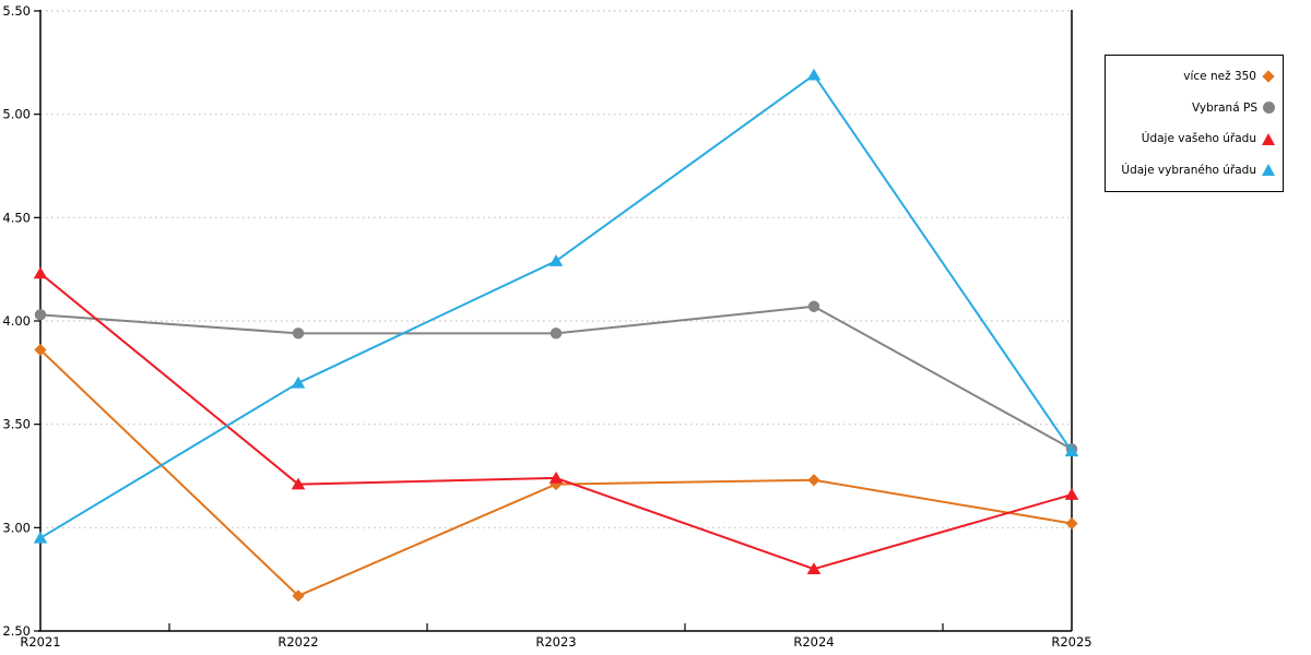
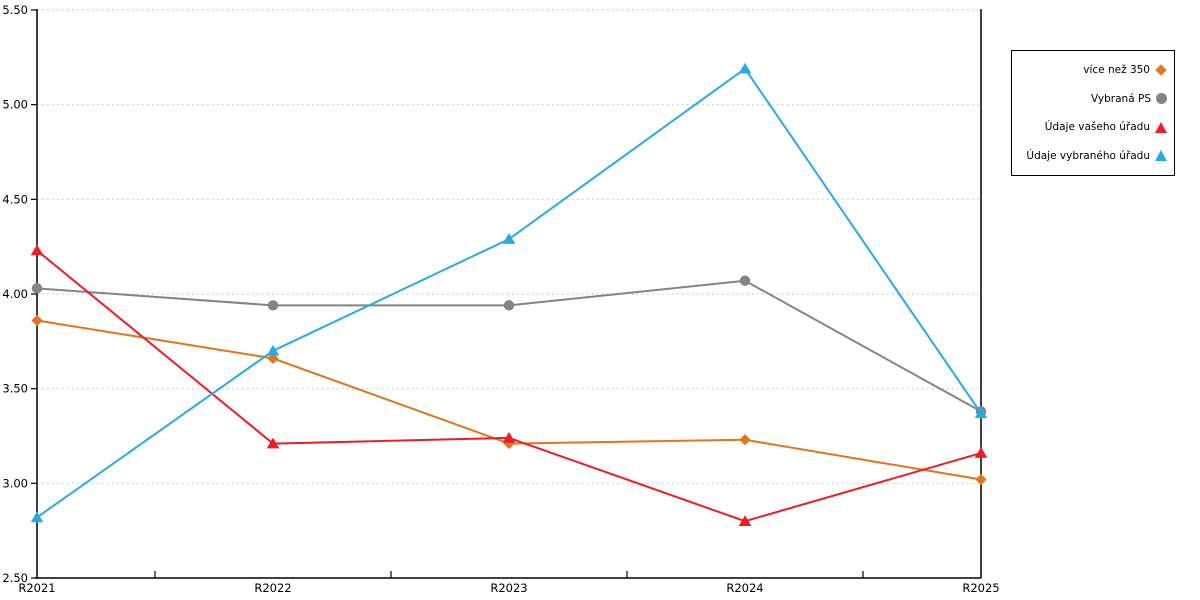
Údaje vybraného úřadu/R2021: 2.95 -> 2.82
více než 350/R2022: 2.67 -> 3.66
